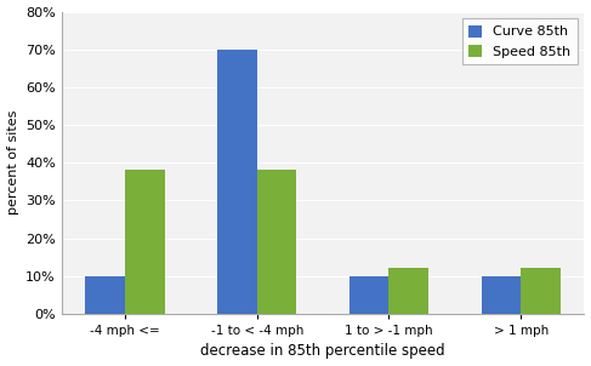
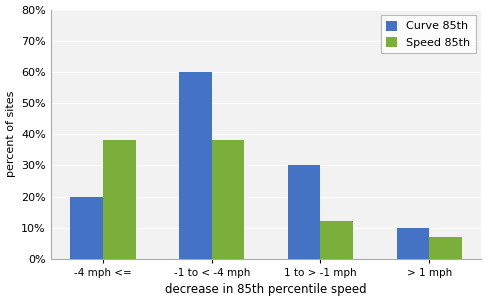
Curve 85th/-4 mph <=: 10% -> 20%
Curve 85th/-1 to < -4 mph: 70% -> 60%
Curve 85th/1 to > -1 mph: 10% -> 30%
Speed 85th/> 1 mph: 12% -> 7%
